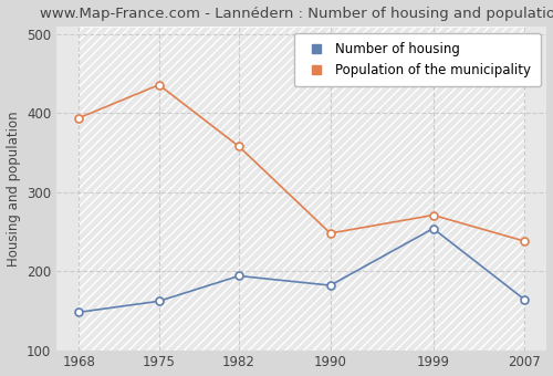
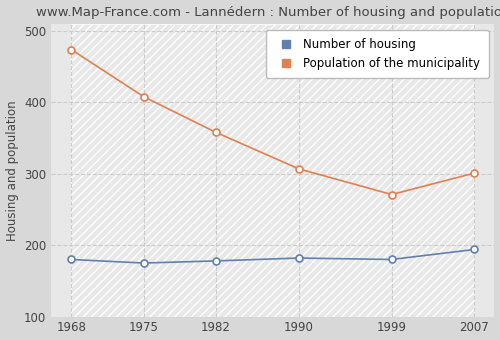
Number of housing/1968: 148 -> 180
Population of the municipality/1968: 394 -> 474
Number of housing/1975: 162 -> 175
Population of the municipality/1975: 436 -> 408
Number of housing/1982: 194 -> 178
Population of the municipality/1990: 248 -> 307
Number of housing/1999: 254 -> 180
Number of housing/2007: 164 -> 194
Population of the municipality/2007: 238 -> 301
